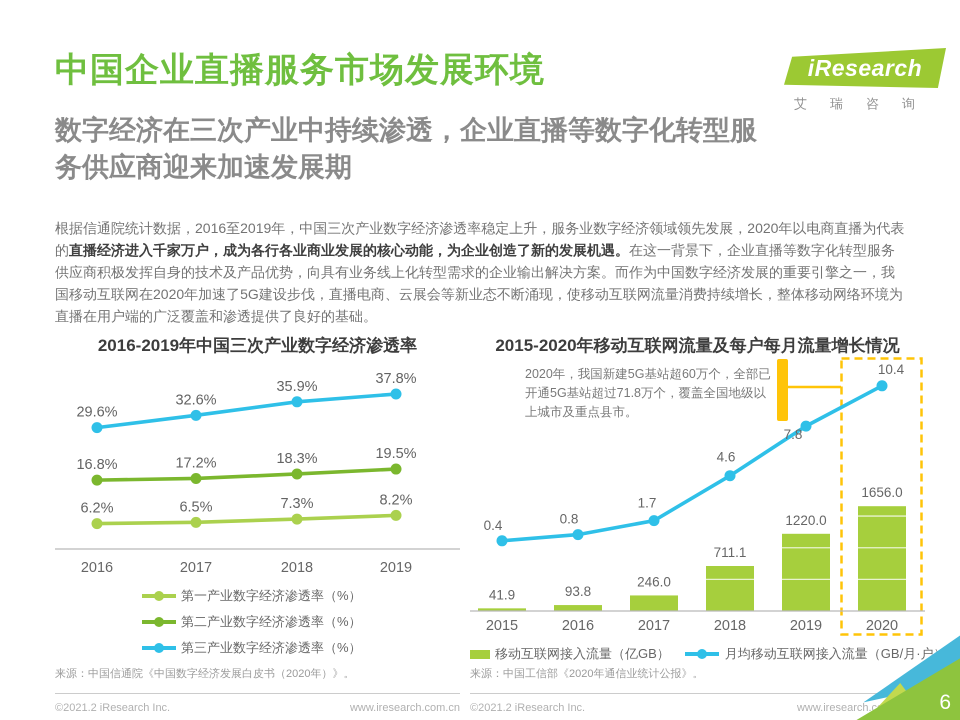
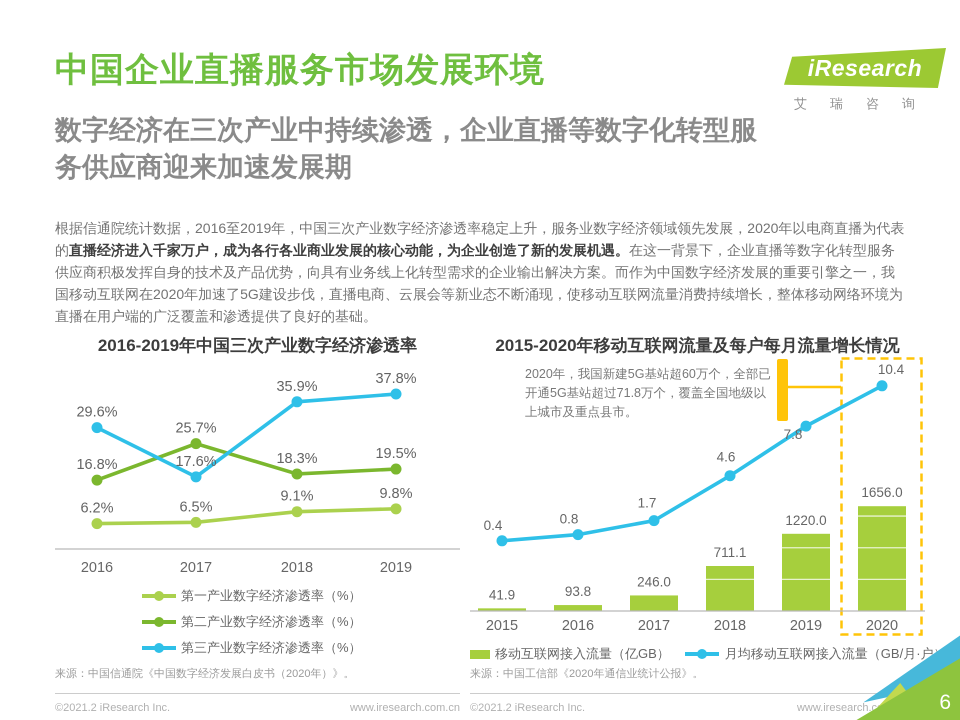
2016-2019年中国三次产业数字经济渗透率/第二产业数字经济渗透率（%）/2017: 17.2% -> 25.7%
2016-2019年中国三次产业数字经济渗透率/第三产业数字经济渗透率（%）/2017: 32.6% -> 17.6%
2016-2019年中国三次产业数字经济渗透率/第一产业数字经济渗透率（%）/2018: 7.3% -> 9.1%
2016-2019年中国三次产业数字经济渗透率/第一产业数字经济渗透率（%）/2019: 8.2% -> 9.8%
